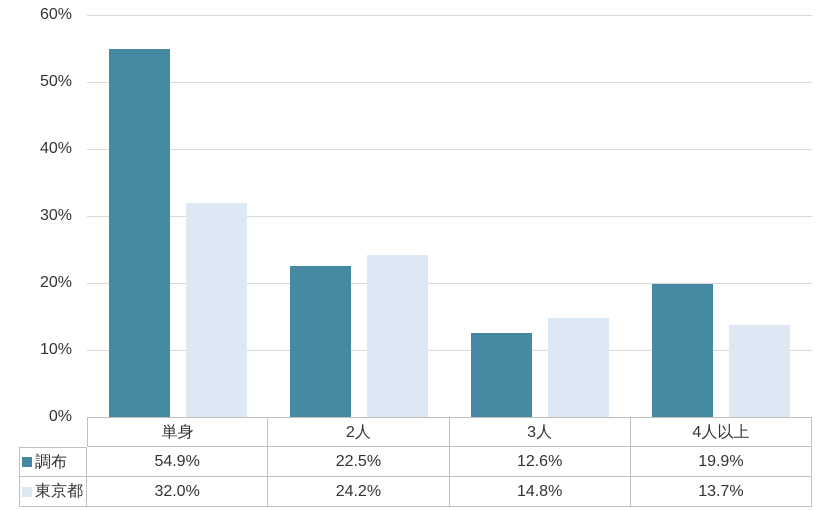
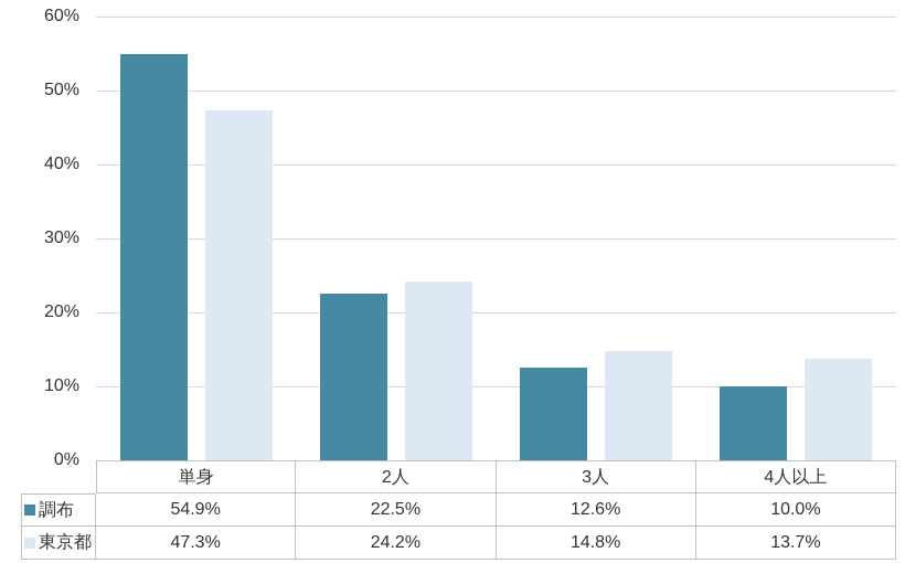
東京都/単身: 32.0% -> 47.3%
調布/4人以上: 19.9% -> 10.0%
